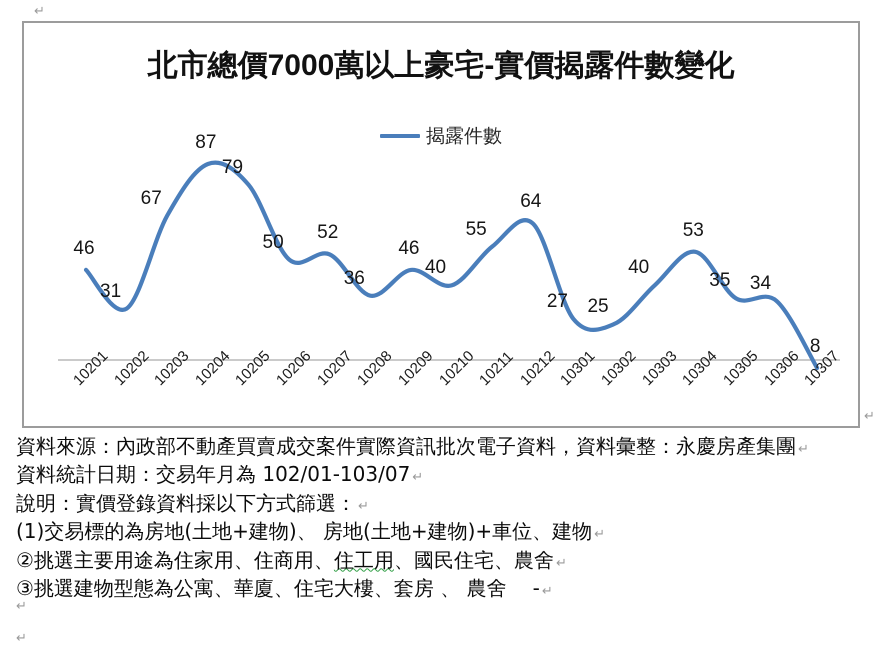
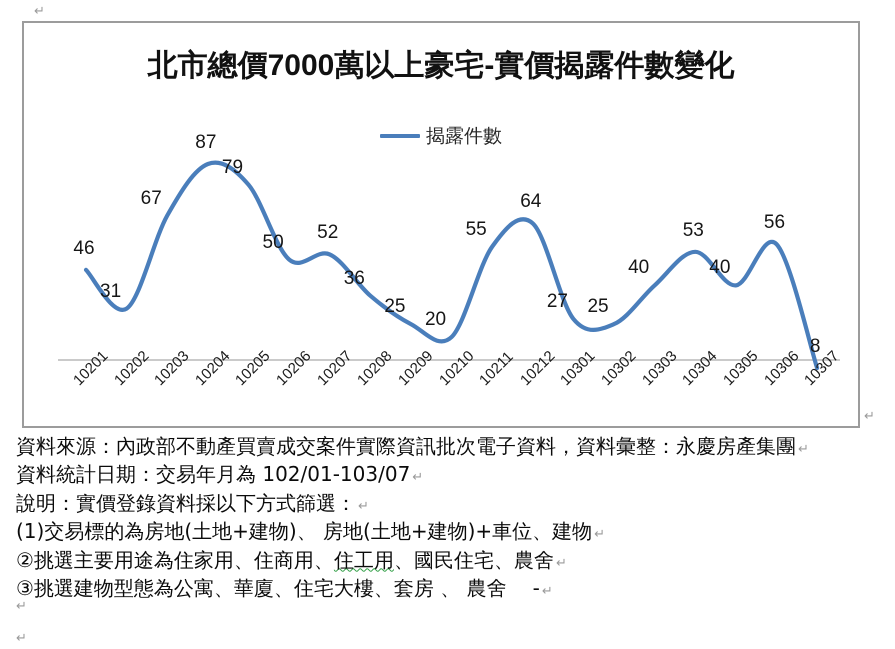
10209: 46 -> 25
10210: 40 -> 20
10305: 35 -> 40
10306: 34 -> 56
